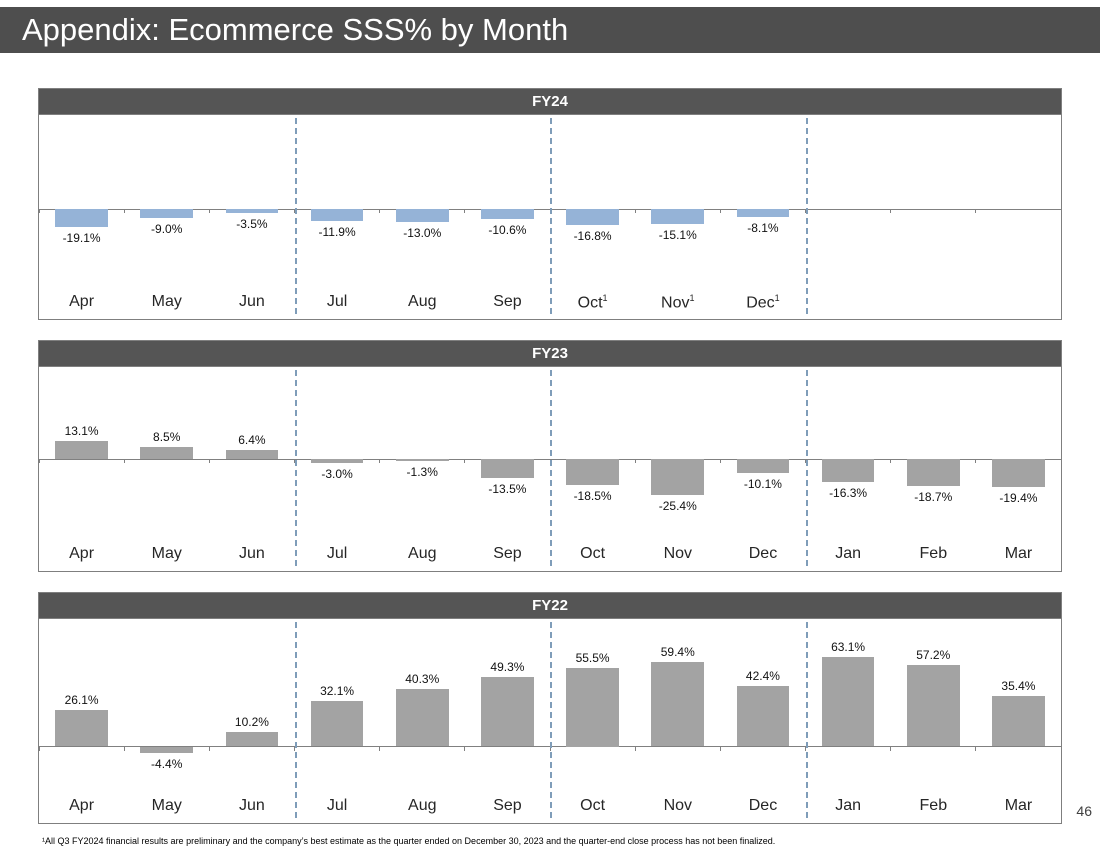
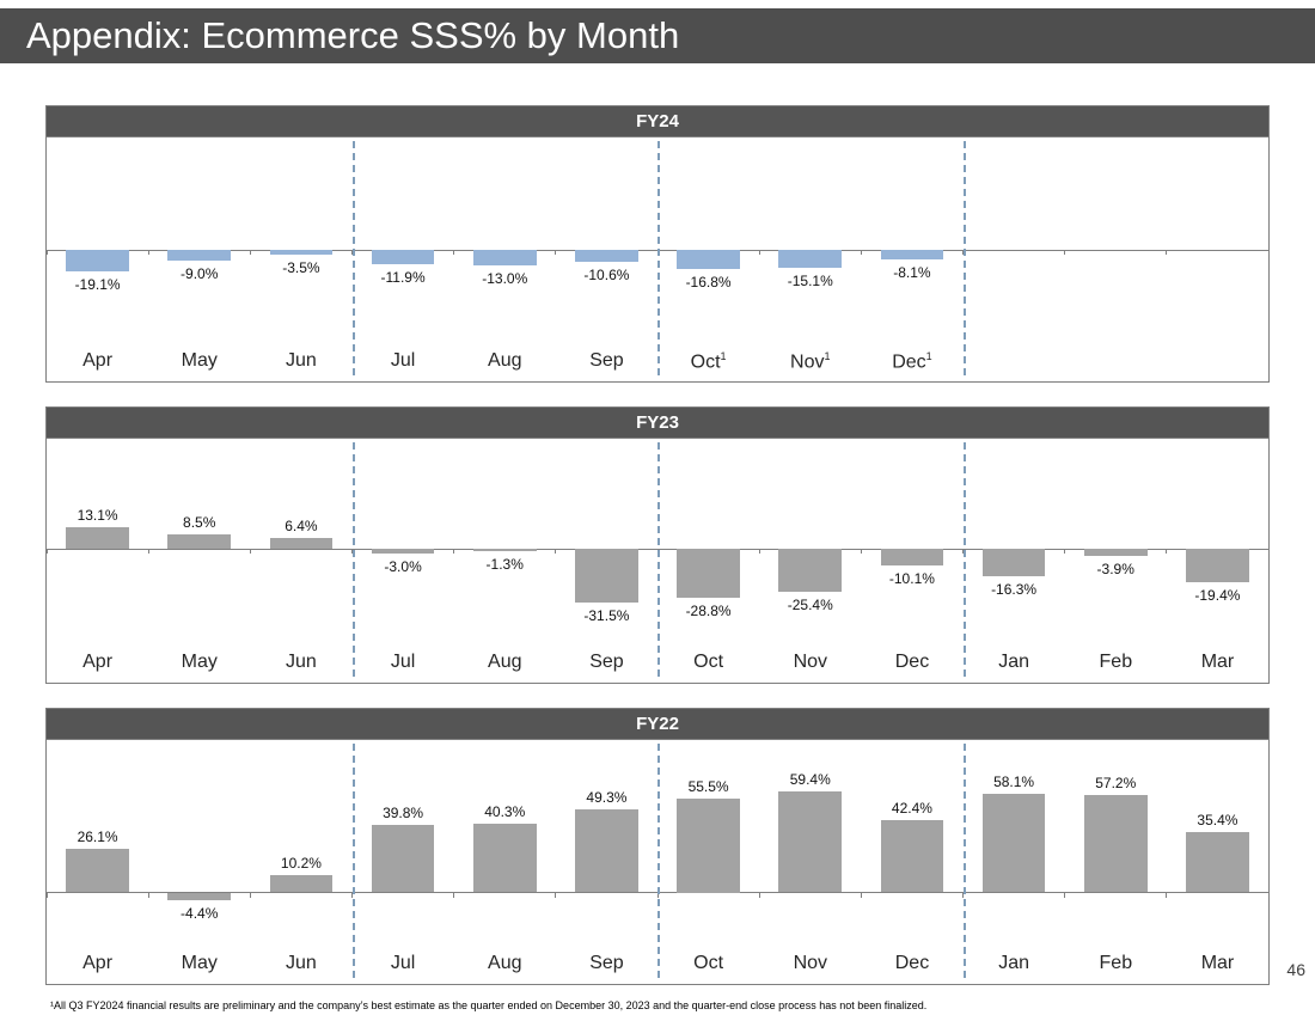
FY23/Sep: -13.5% -> -31.5%
FY23/Oct: -18.5% -> -28.8%
FY23/Feb: -18.7% -> -3.9%
FY22/Jul: 32.1% -> 39.8%
FY22/Jan: 63.1% -> 58.1%
